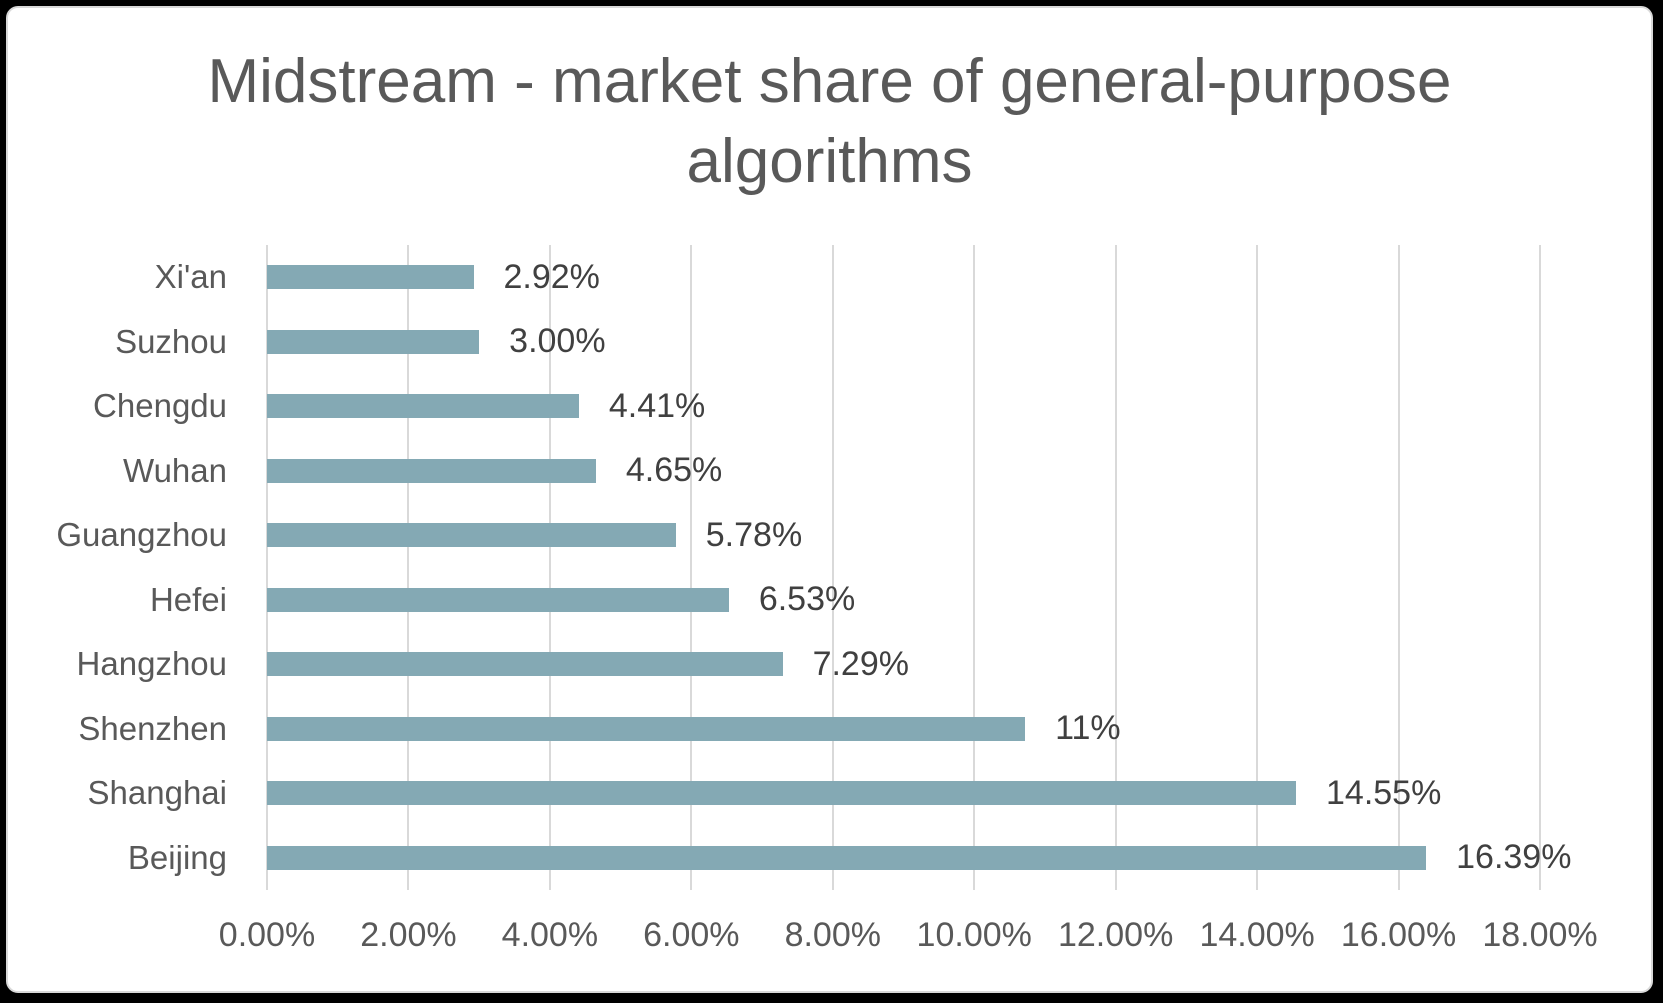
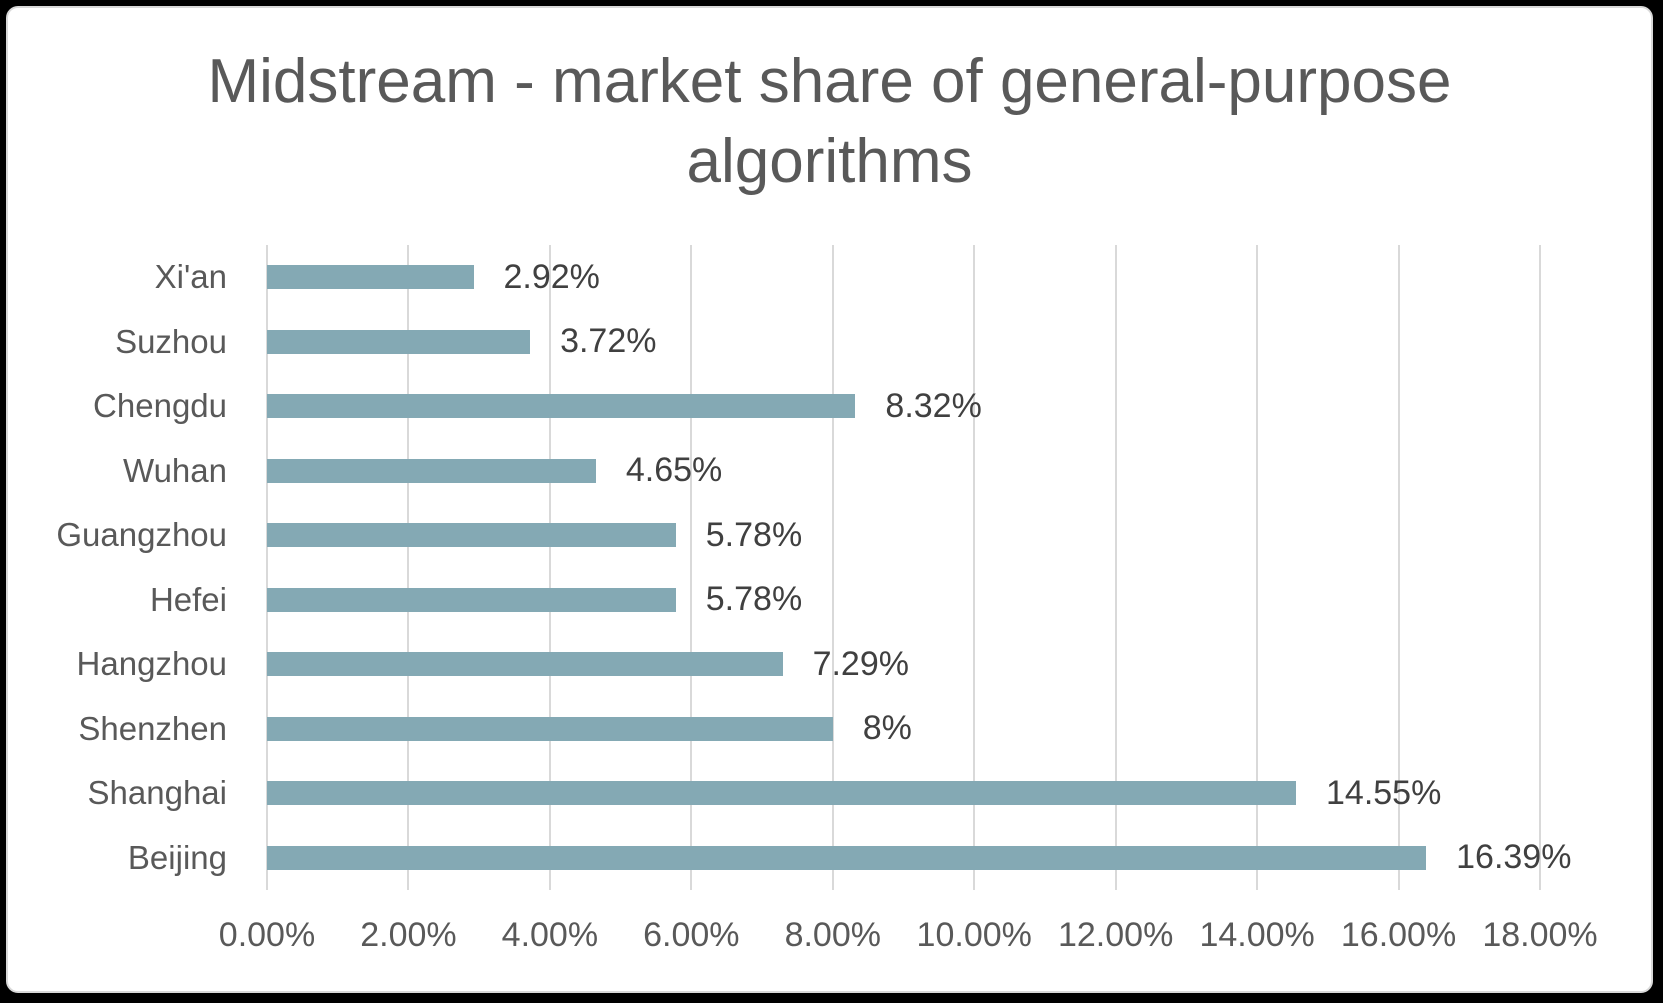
Suzhou: 3.00% -> 3.72%
Chengdu: 4.41% -> 8.32%
Hefei: 6.53% -> 5.78%
Shenzhen: 11% -> 8%
